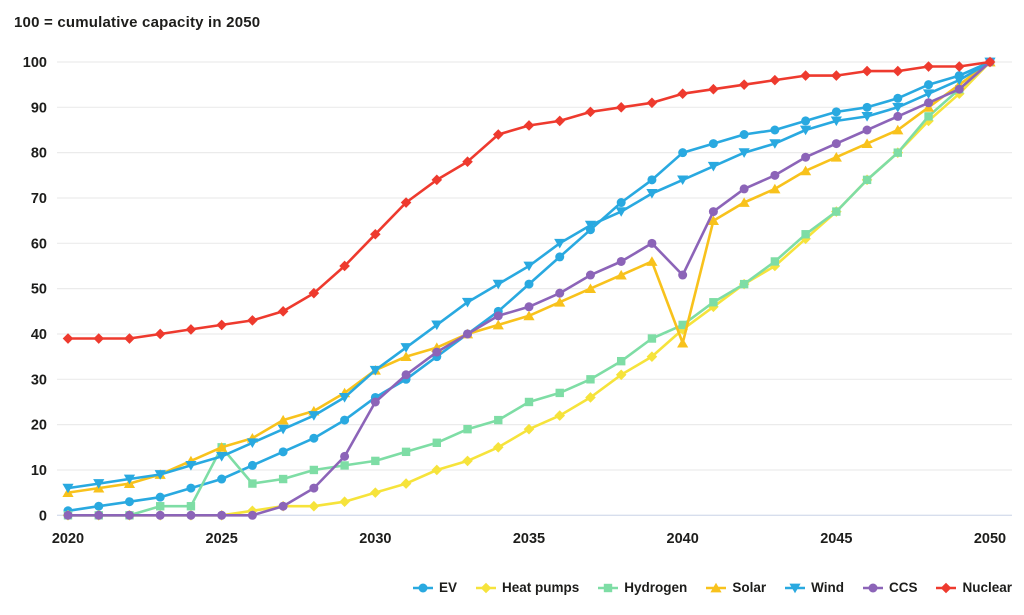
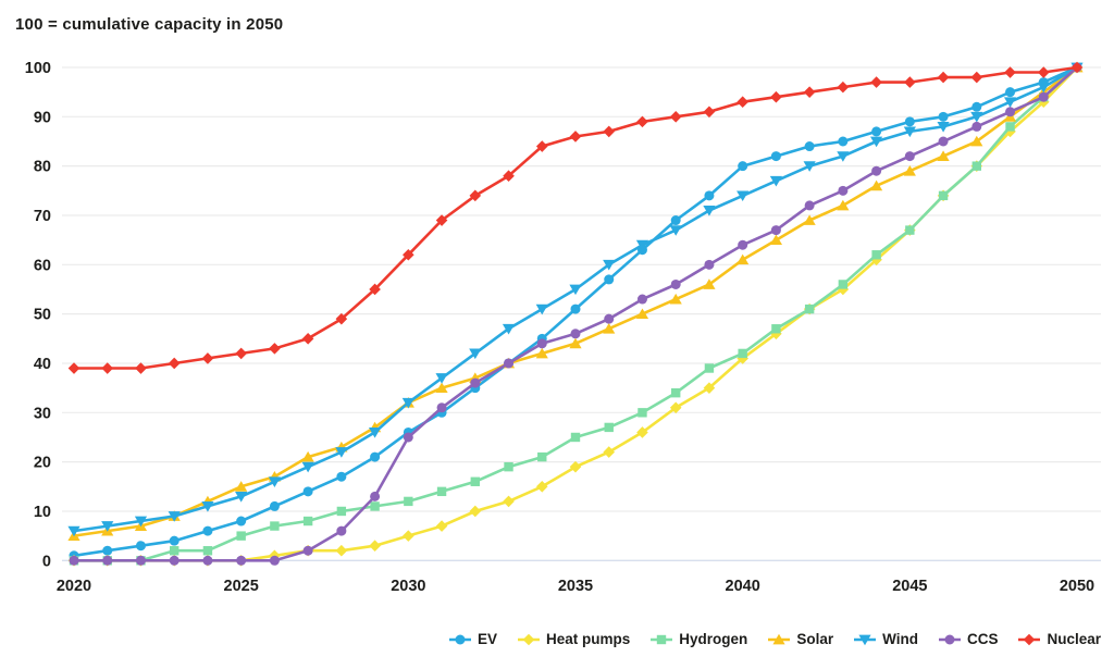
Hydrogen/2025: 15 -> 5
Solar/2040: 38 -> 61
CCS/2040: 53 -> 64
